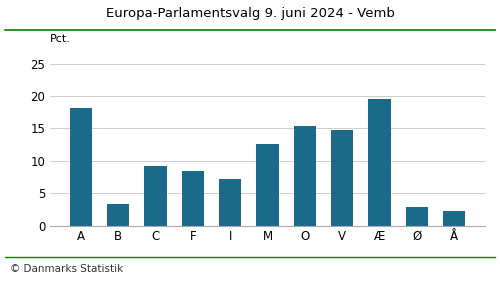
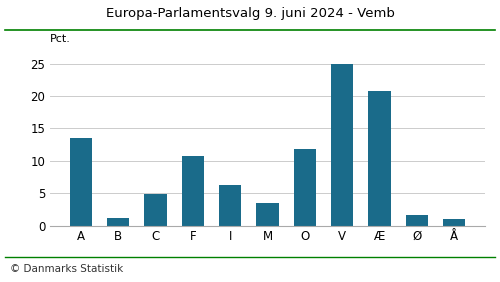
A: 18.2 -> 13.6
B: 3.4 -> 1.1
C: 9.2 -> 4.9
F: 8.4 -> 10.8
I: 7.2 -> 6.2
M: 12.6 -> 3.5
O: 15.4 -> 11.9
V: 14.8 -> 24.9
Æ: 19.6 -> 20.8
Ø: 2.8 -> 1.6
Å: 2.2 -> 1.0
